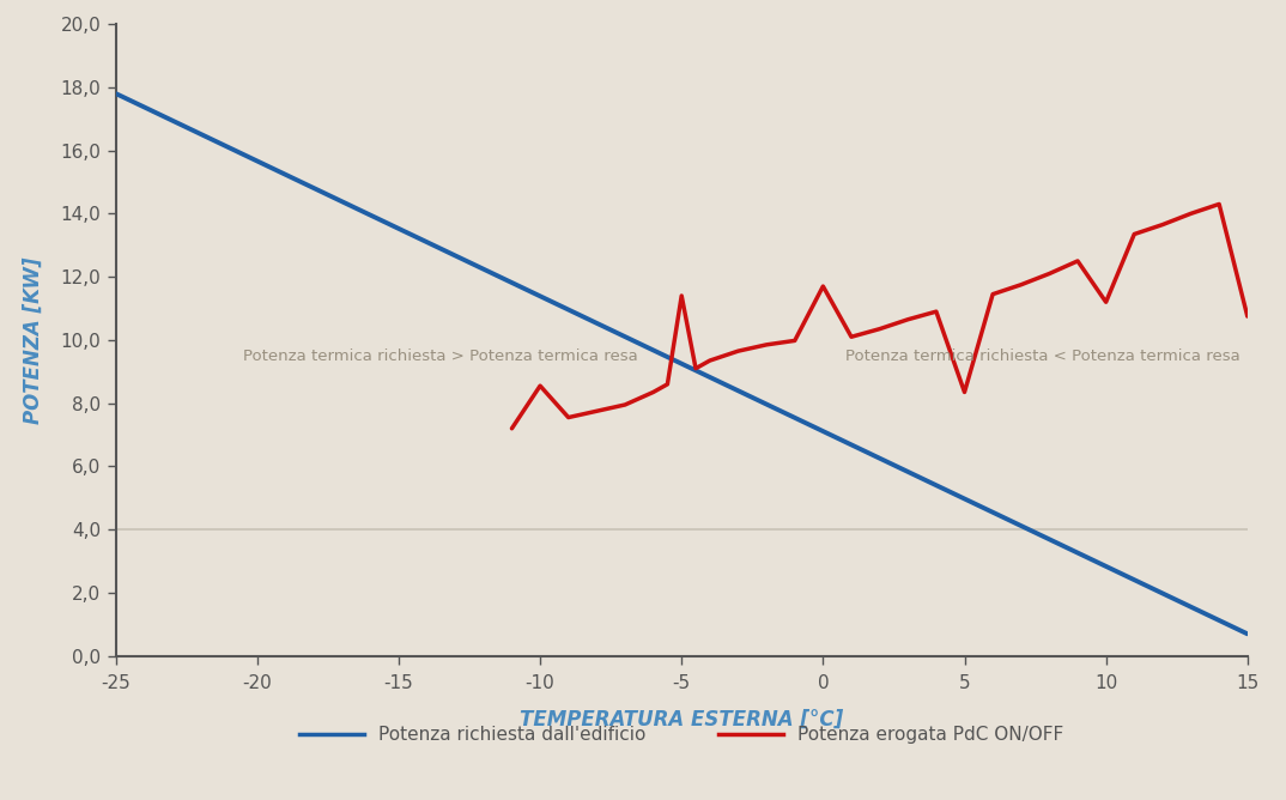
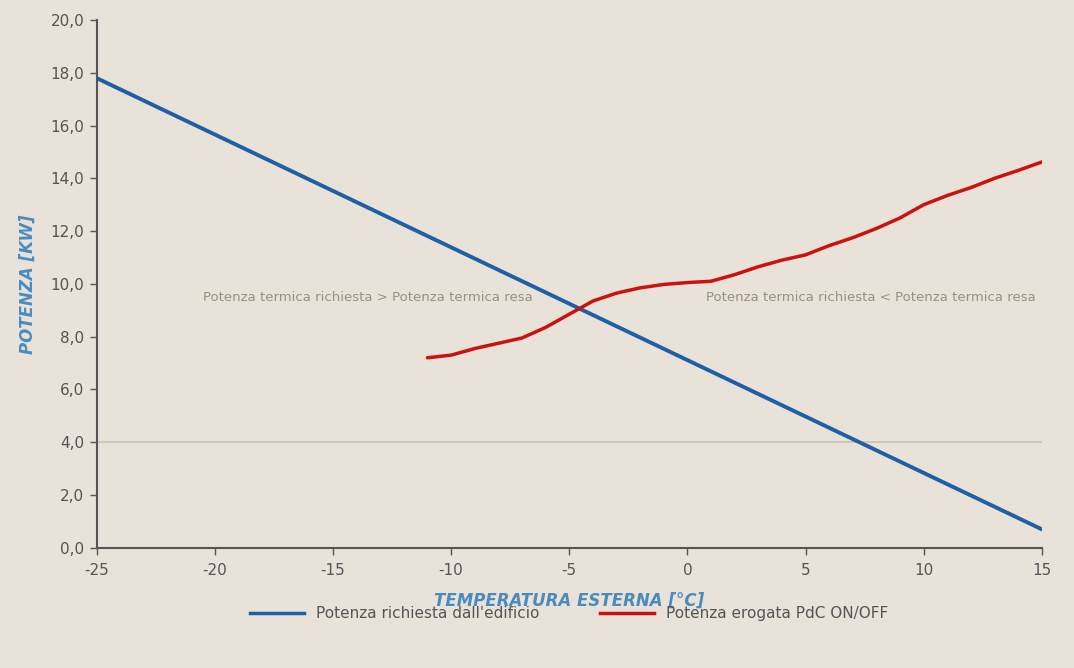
-10: 8,55 -> 7,30
-5: 11,40 -> 8,85
0: 11,70 -> 10,05
5: 8,35 -> 11,10
10: 11,20 -> 13,00
15: 10,75 -> 14,62
